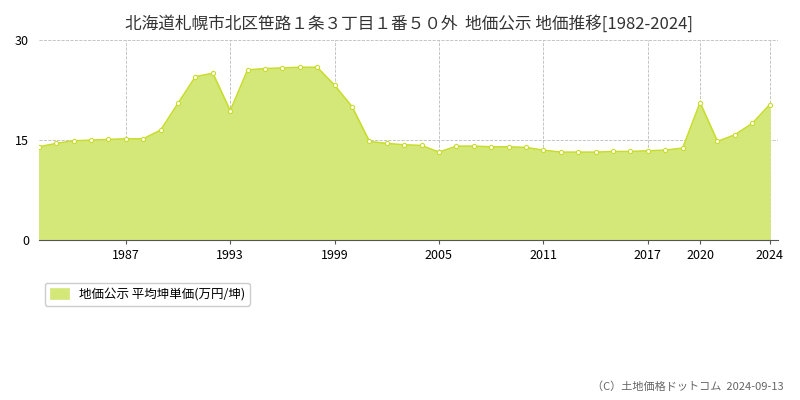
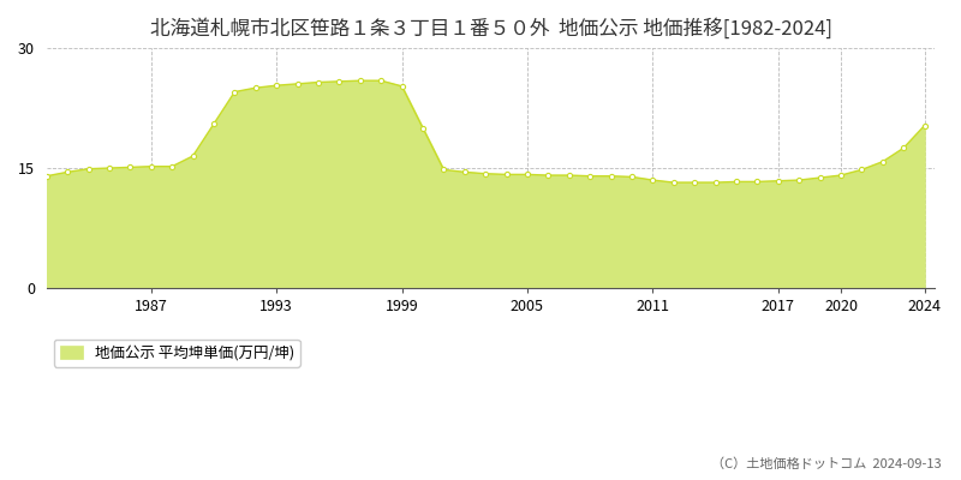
1993: 19.4 -> 25.3
1999: 23.2 -> 25.2
2005: 13.2 -> 14.2
2020: 20.6 -> 14.1
